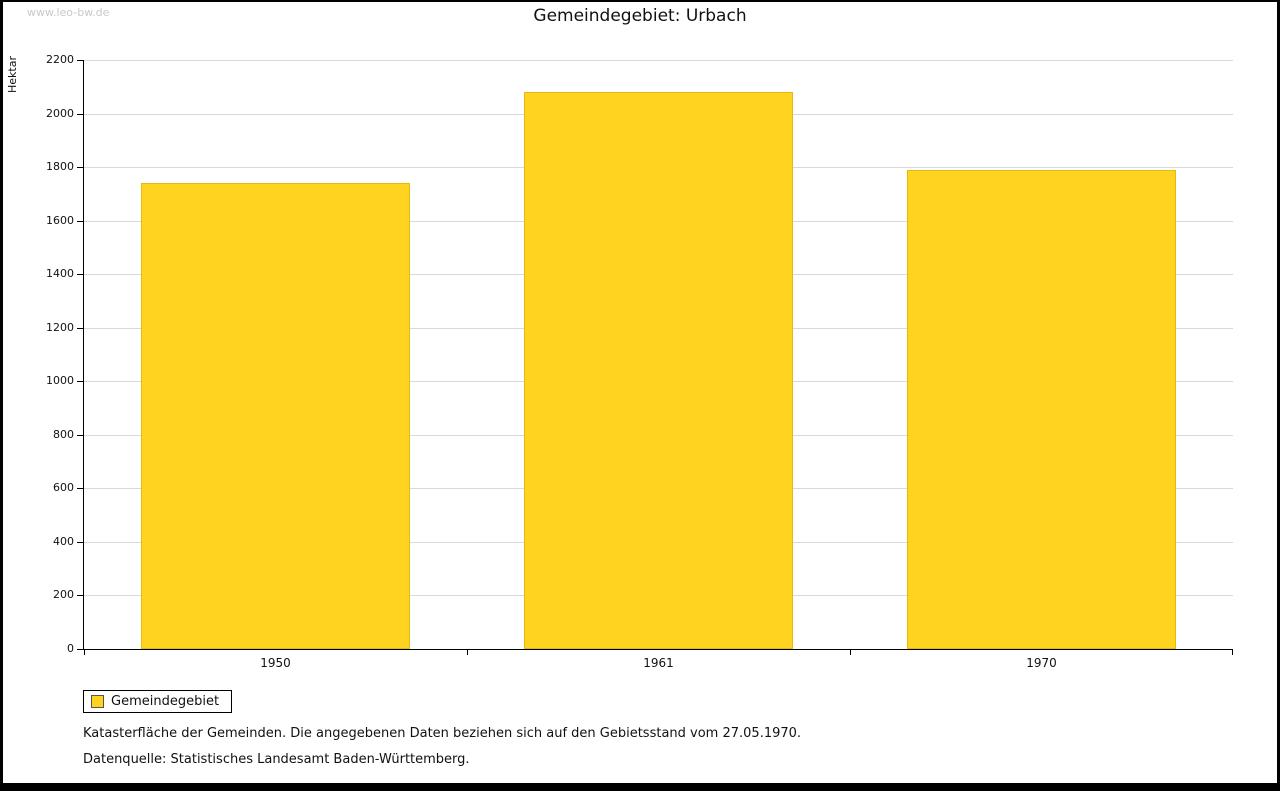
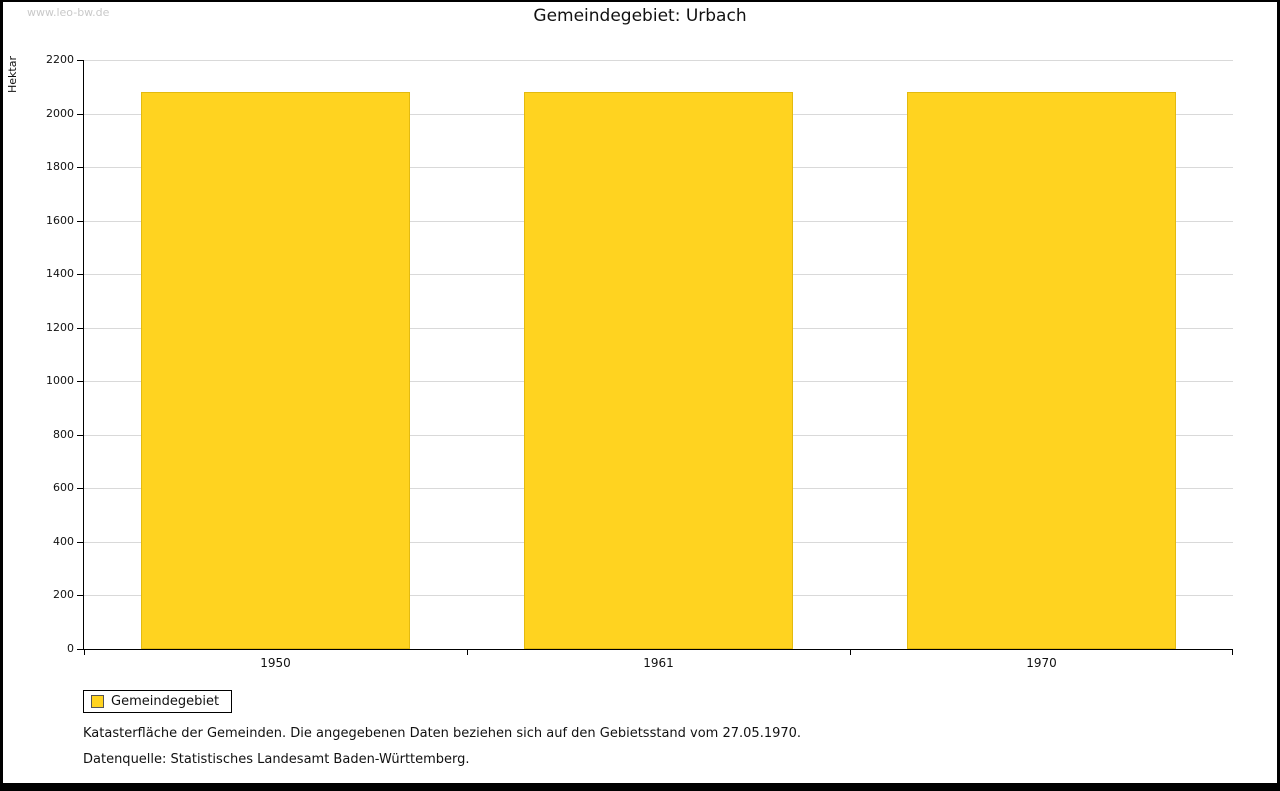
1950: 1740 -> 2080
1970: 1790 -> 2080
